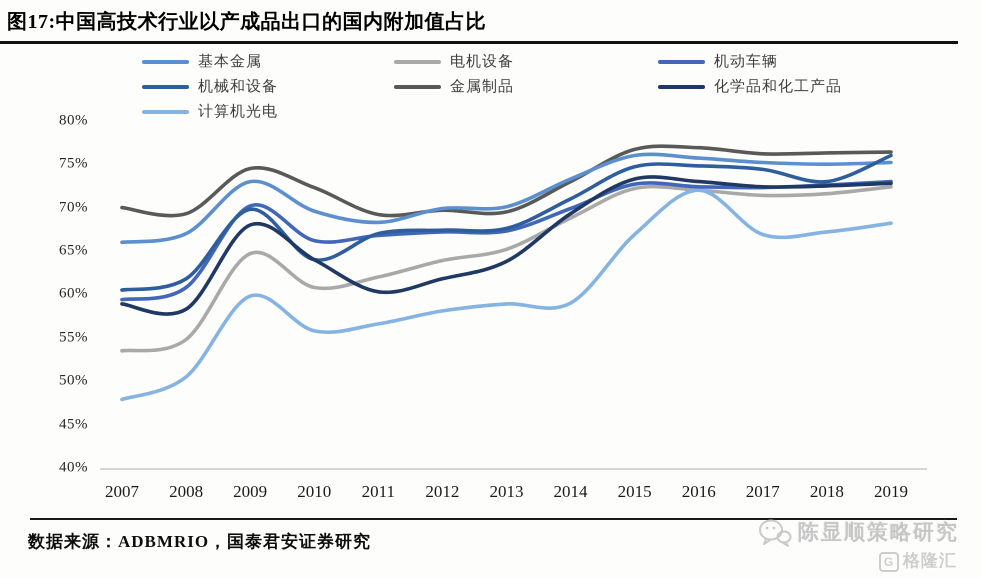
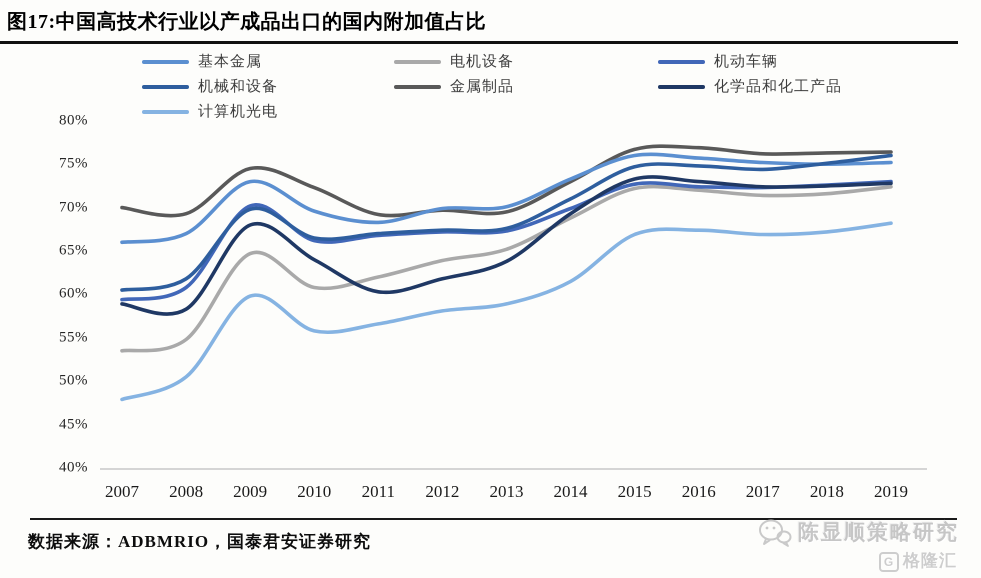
机械和设备/2010: 64% -> 66%
计算机光电/2014: 59% -> 62%
计算机光电/2016: 72% -> 67%
机械和设备/2018: 73% -> 75%
